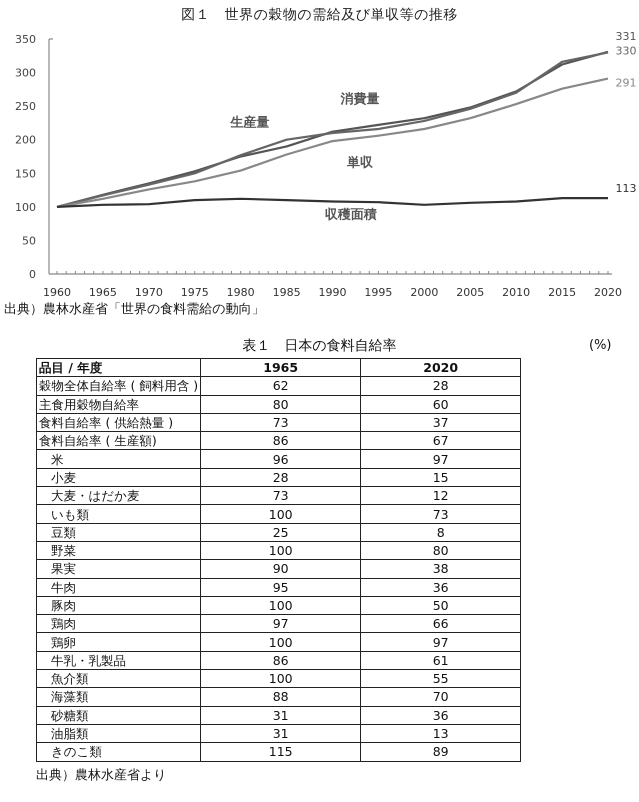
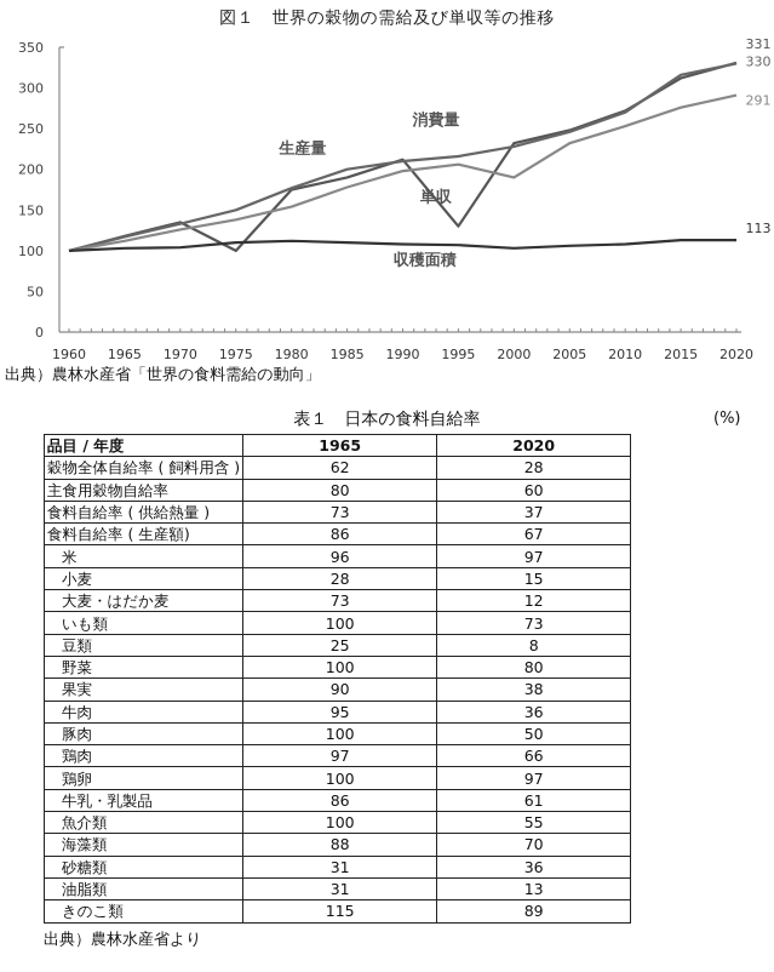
消費量/1975: 150 -> 100
消費量/1995: 220 -> 130
単収/2000: 220 -> 190
